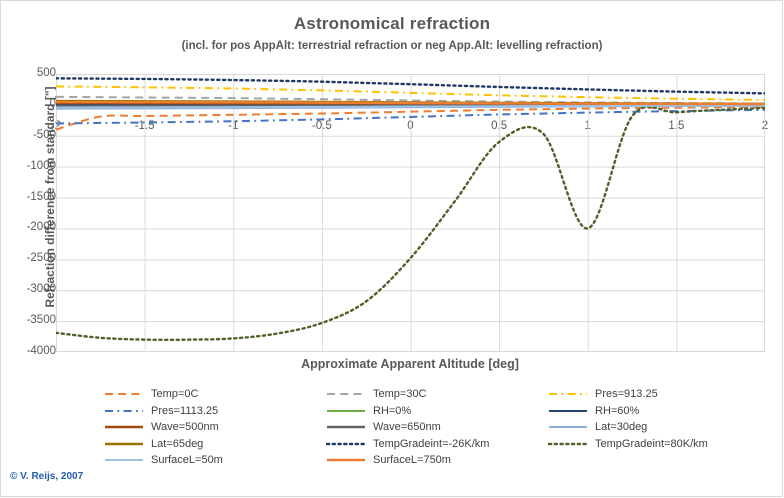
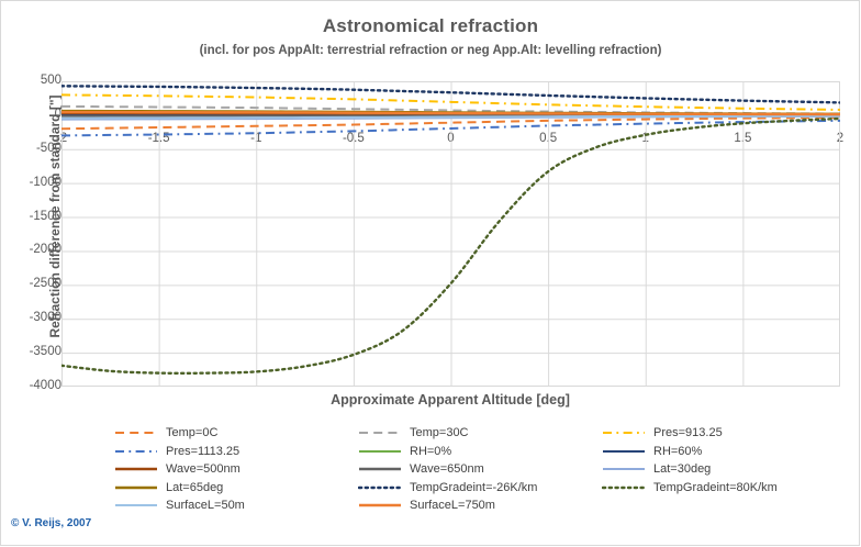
Temp=0C/-2: -400 -> -200
TempGradeint=80K/km/0.5: -600 -> -800
TempGradeint=80K/km/1: -2000 -> -300
